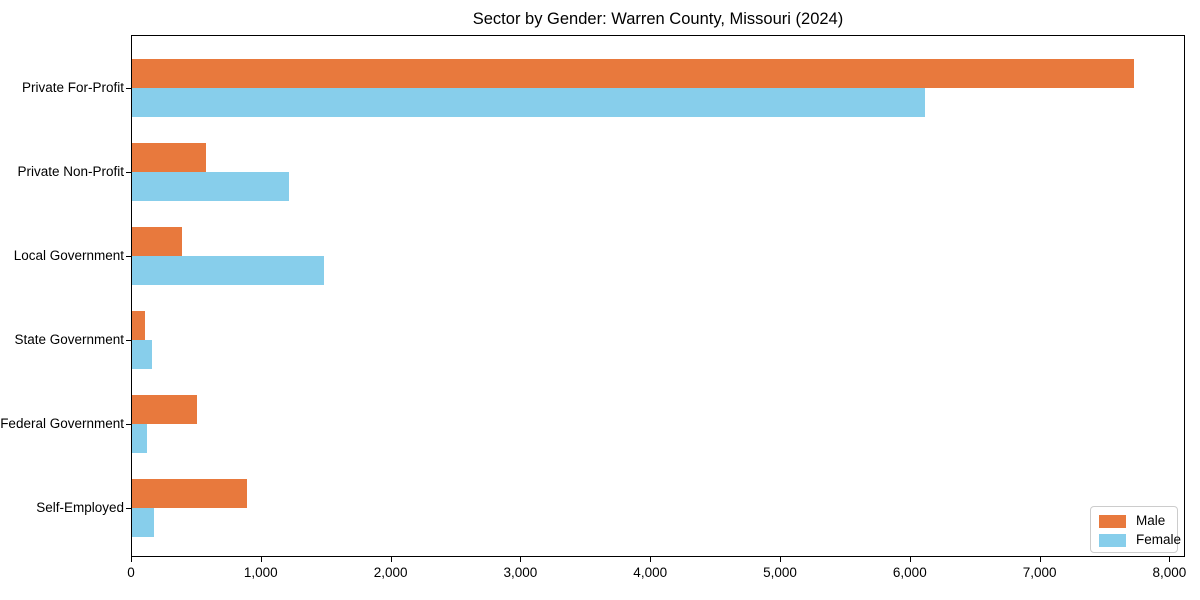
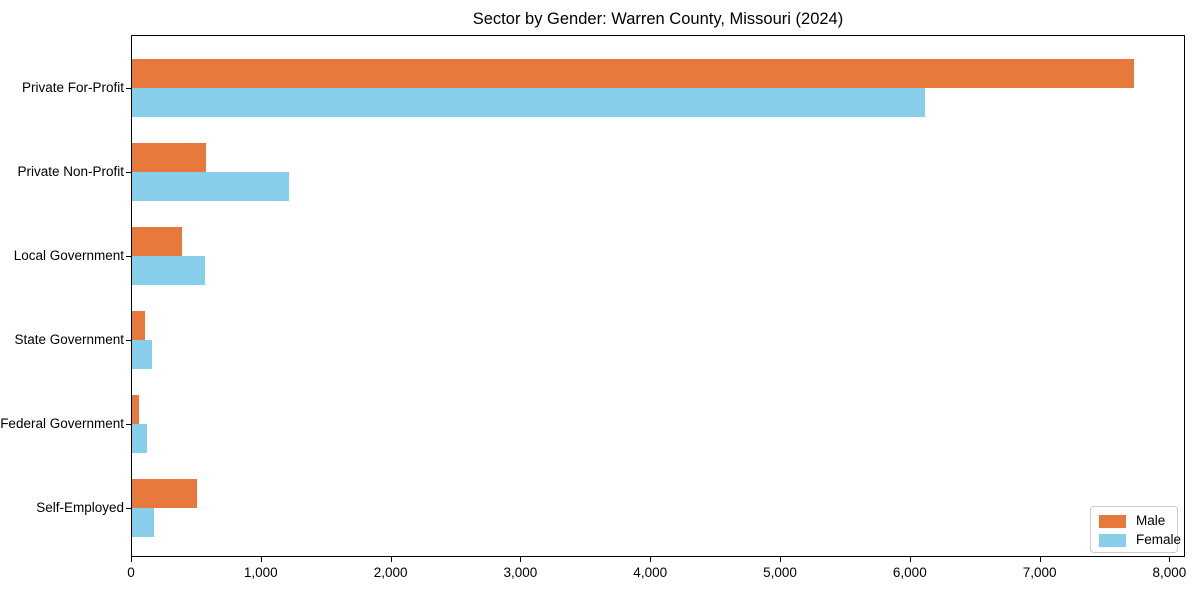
Female/Local Government: 1490 -> 570
Male/Federal Government: 510 -> 60
Male/Self-Employed: 890 -> 510
